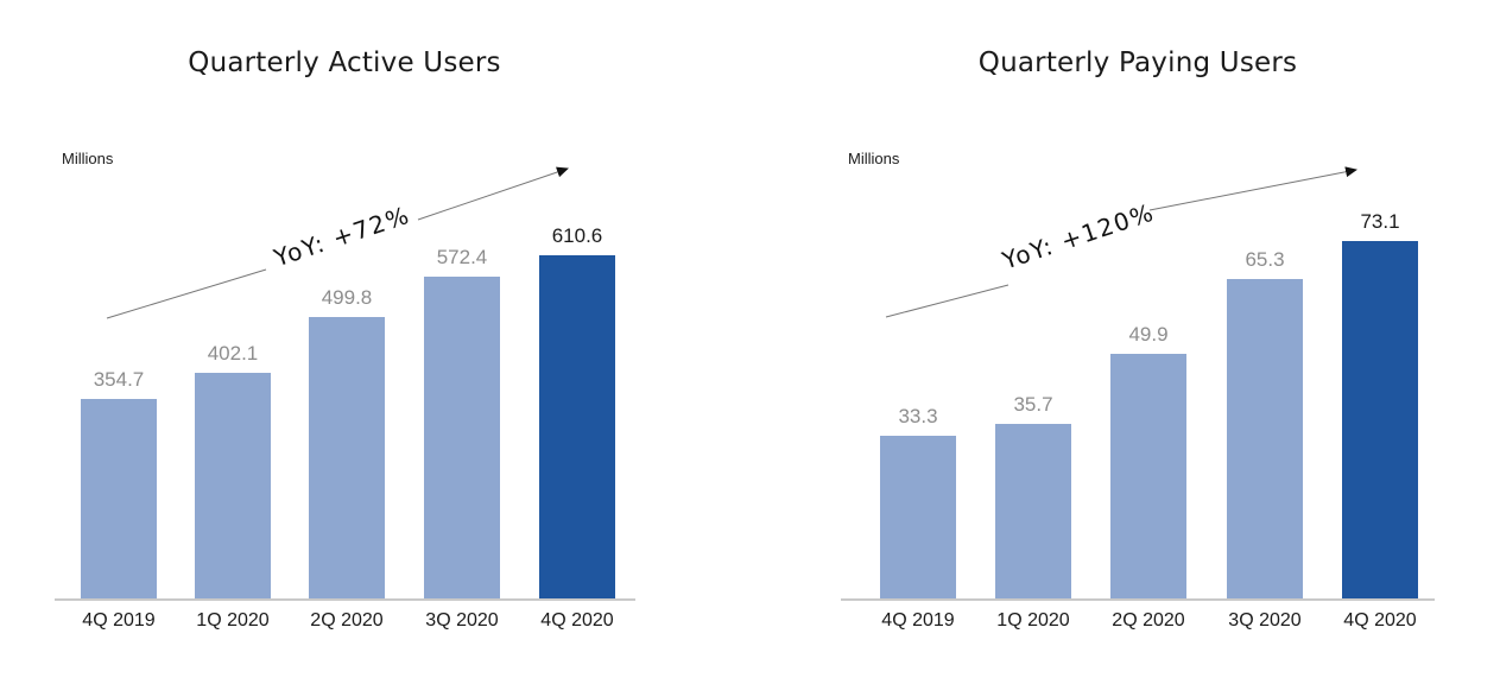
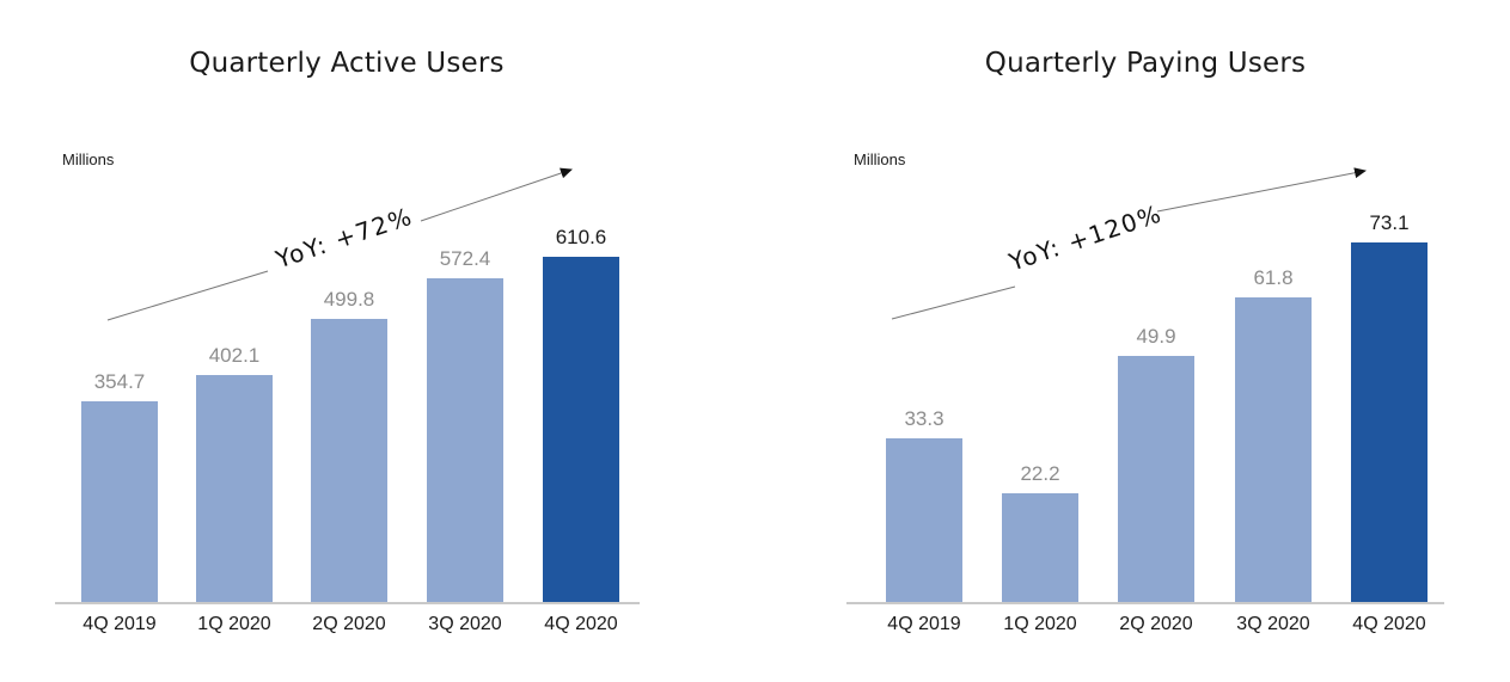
Quarterly Paying Users/1Q 2020: 35.7 -> 22.2
Quarterly Paying Users/3Q 2020: 65.3 -> 61.8
